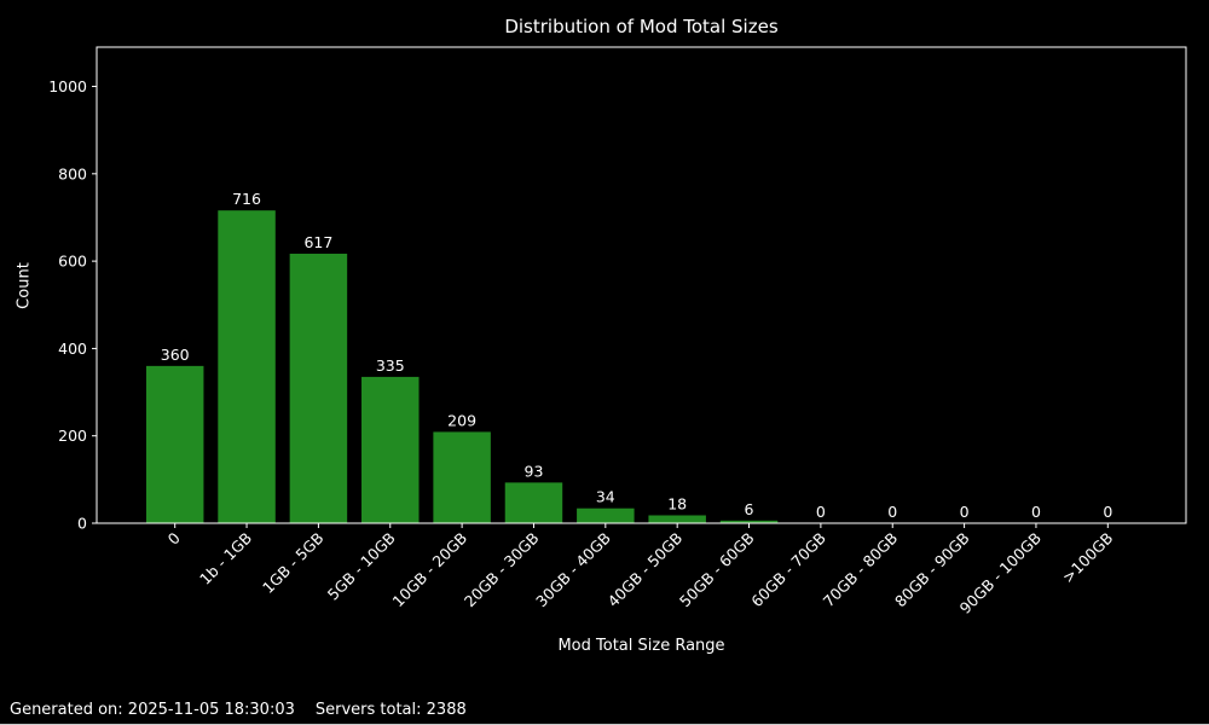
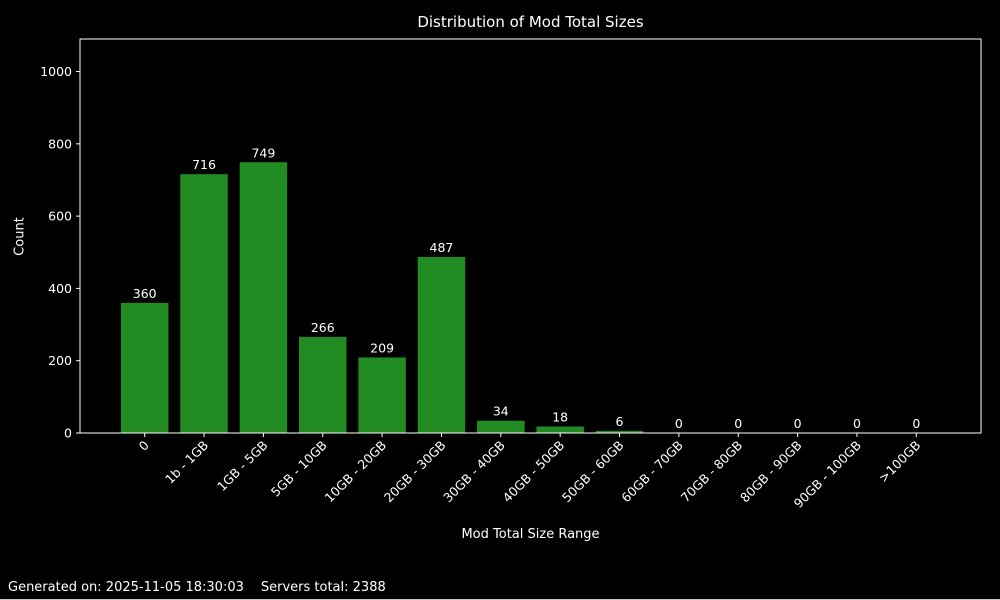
1GB - 5GB: 617 -> 749
5GB - 10GB: 335 -> 266
20GB - 30GB: 93 -> 487
